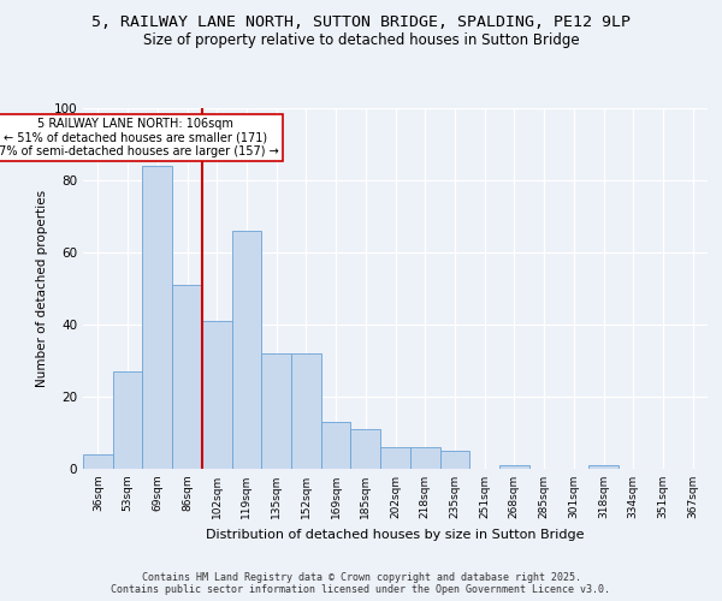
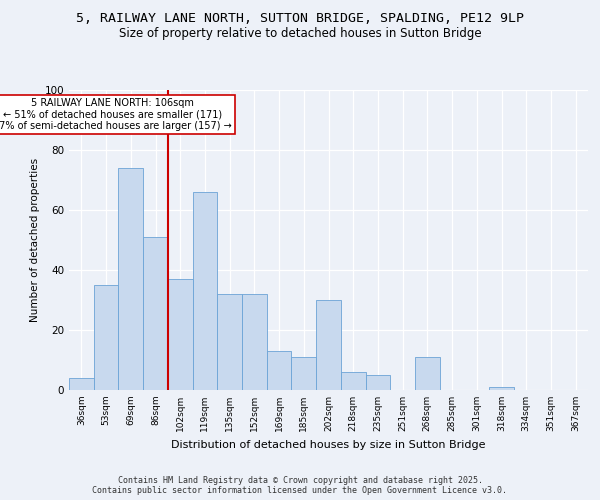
53sqm: 27 -> 35
69sqm: 84 -> 74
102sqm: 41 -> 37
202sqm: 6 -> 30
268sqm: 1 -> 11
